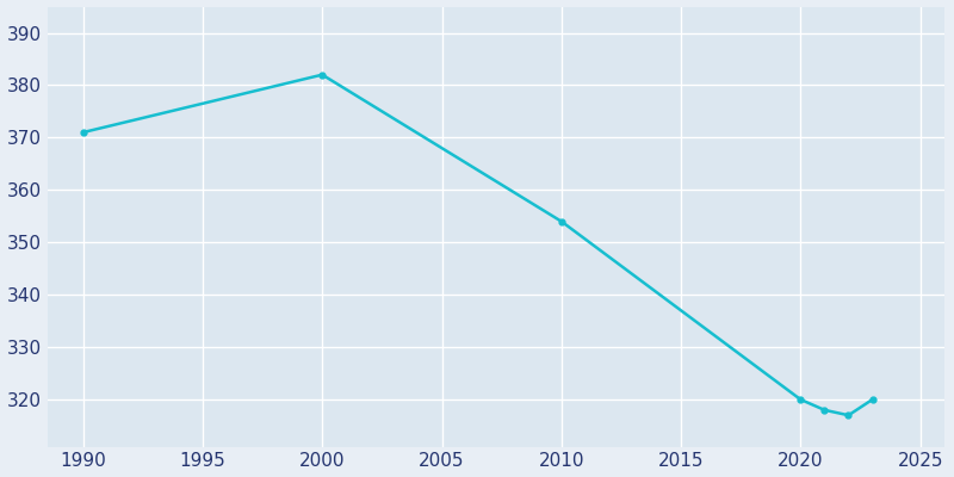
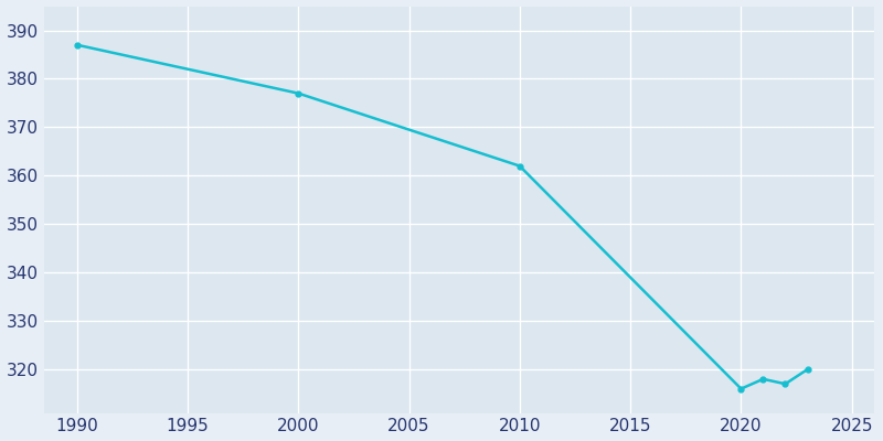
1990: 371 -> 387
2000: 382 -> 377
2010: 354 -> 362
2020: 320 -> 316
